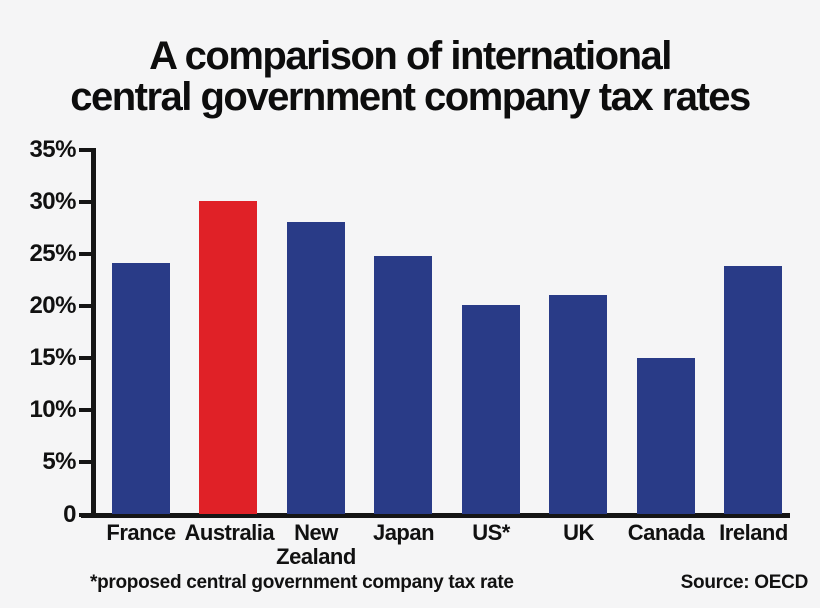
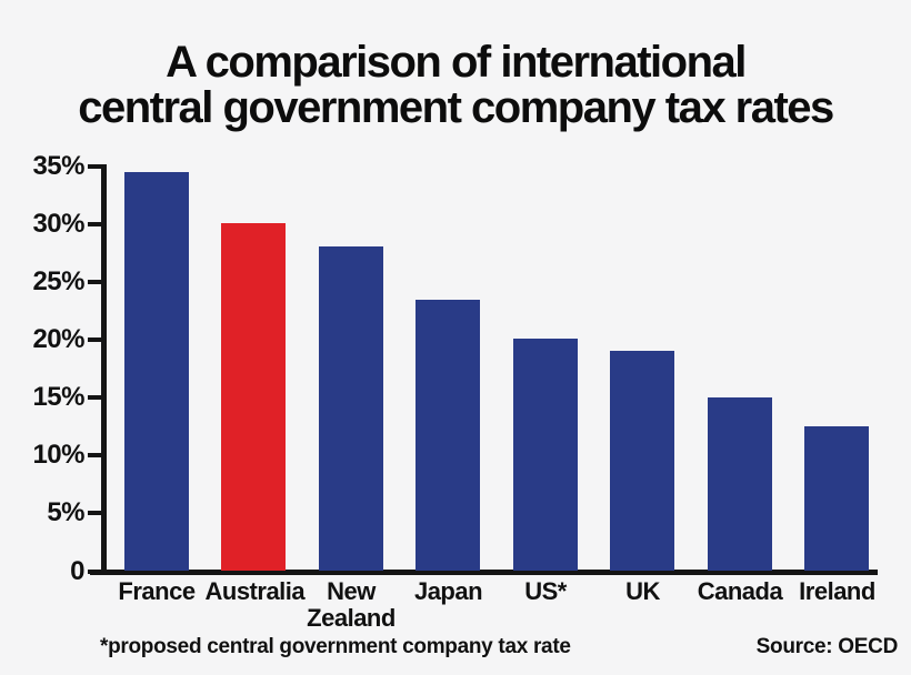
France: 24.1% -> 34.4%
Japan: 24.7% -> 23.4%
UK: 21.0% -> 19.0%
Ireland: 23.8% -> 12.5%
